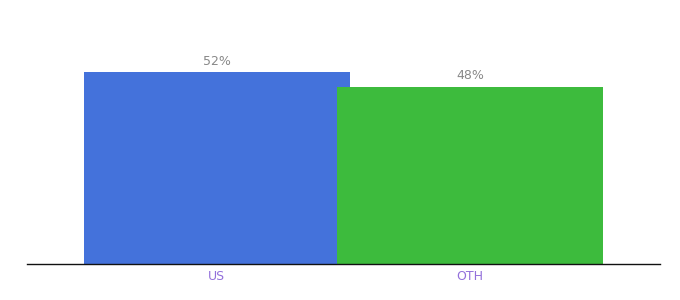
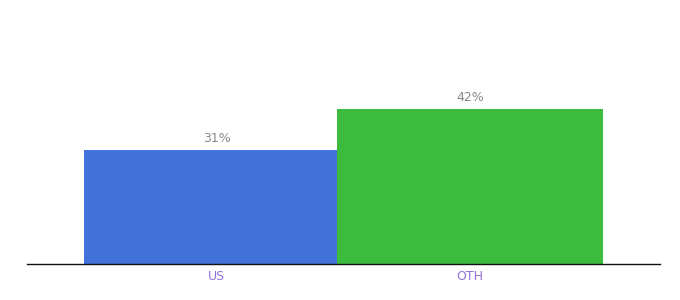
US: 52% -> 31%
OTH: 48% -> 42%
